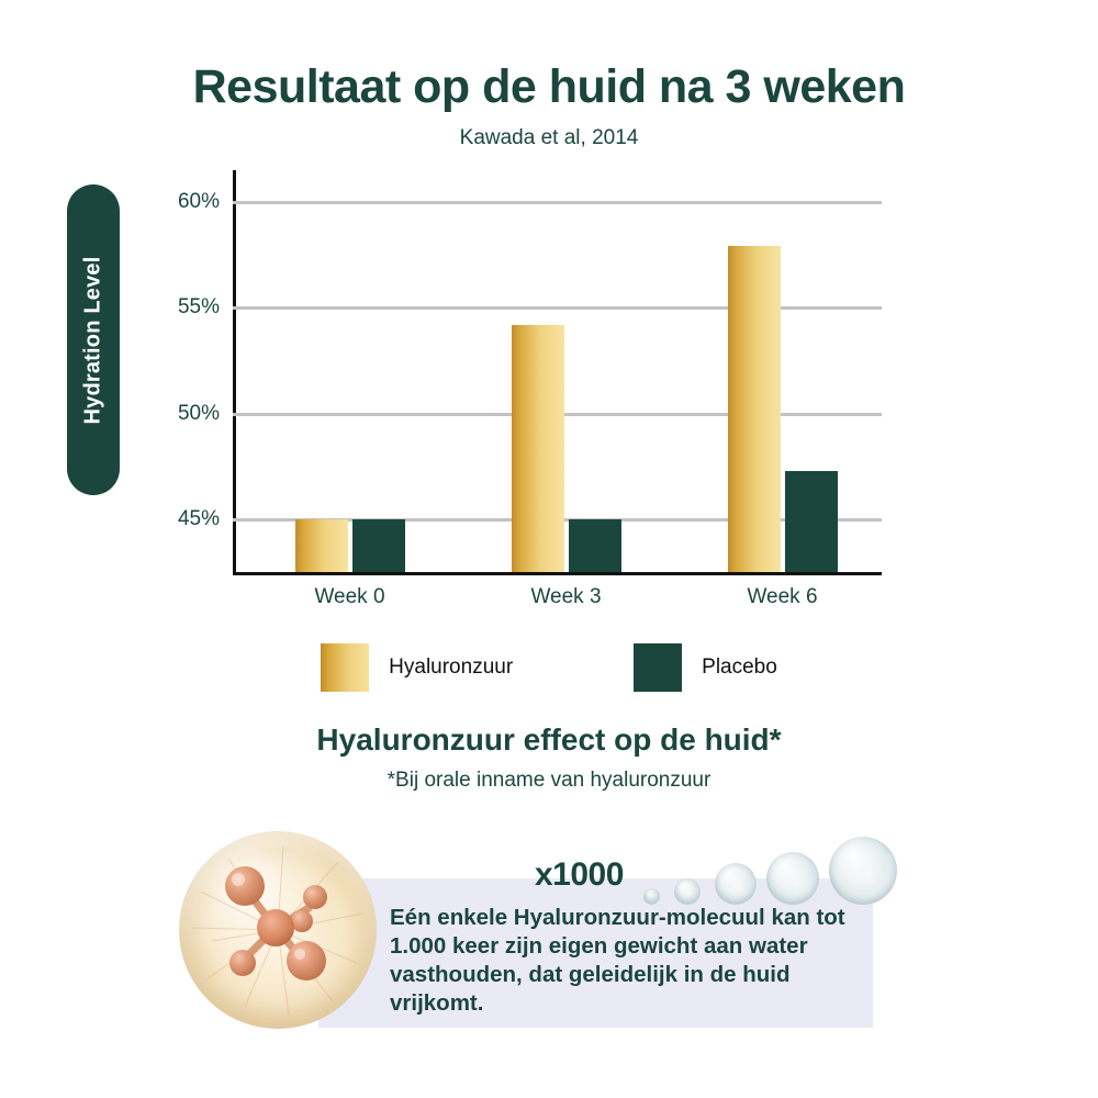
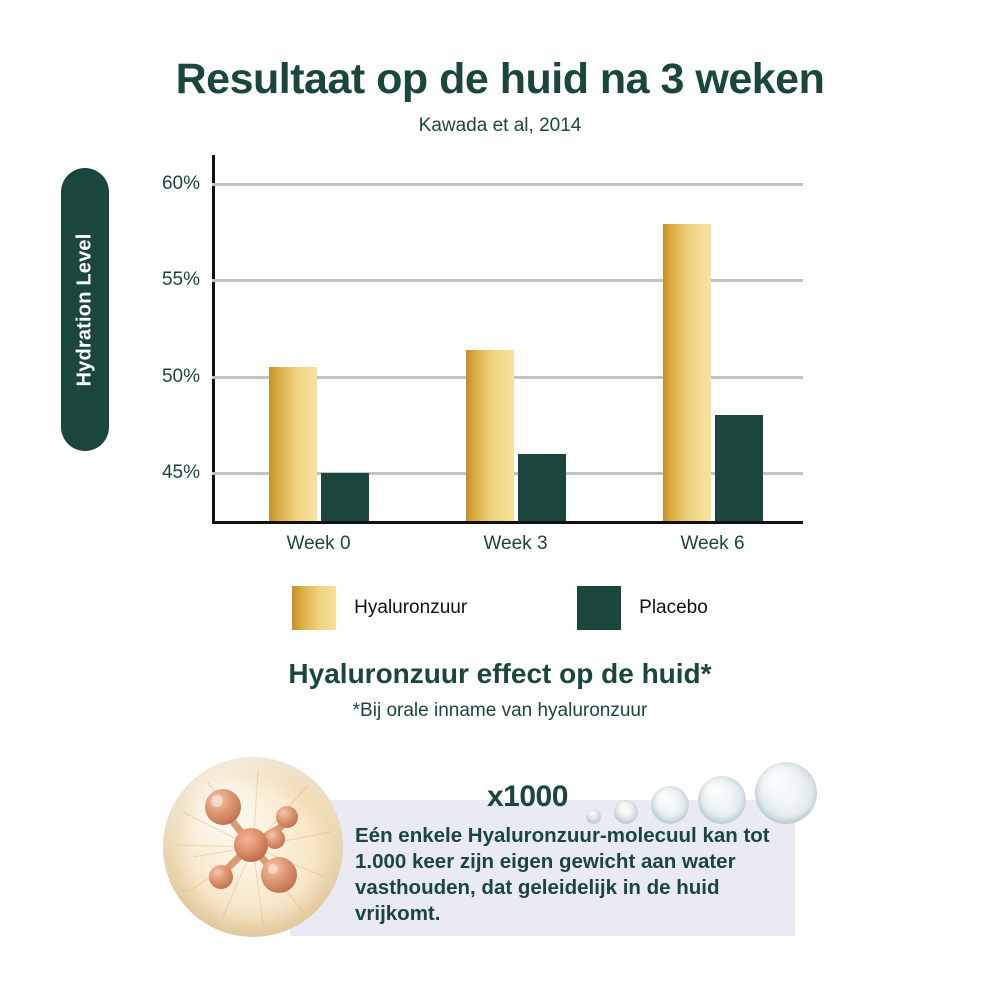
Hyaluronzuur/Week 0: 45.0% -> 50.5%
Hyaluronzuur/Week 3: 54.2% -> 51.4%
Placebo/Week 3: 45.0% -> 46.0%
Placebo/Week 6: 47.3% -> 48.0%
